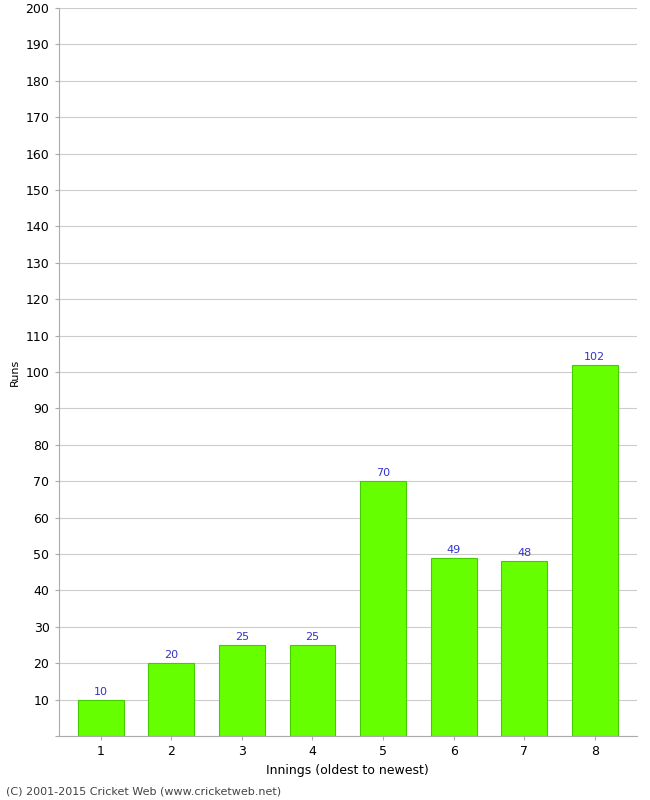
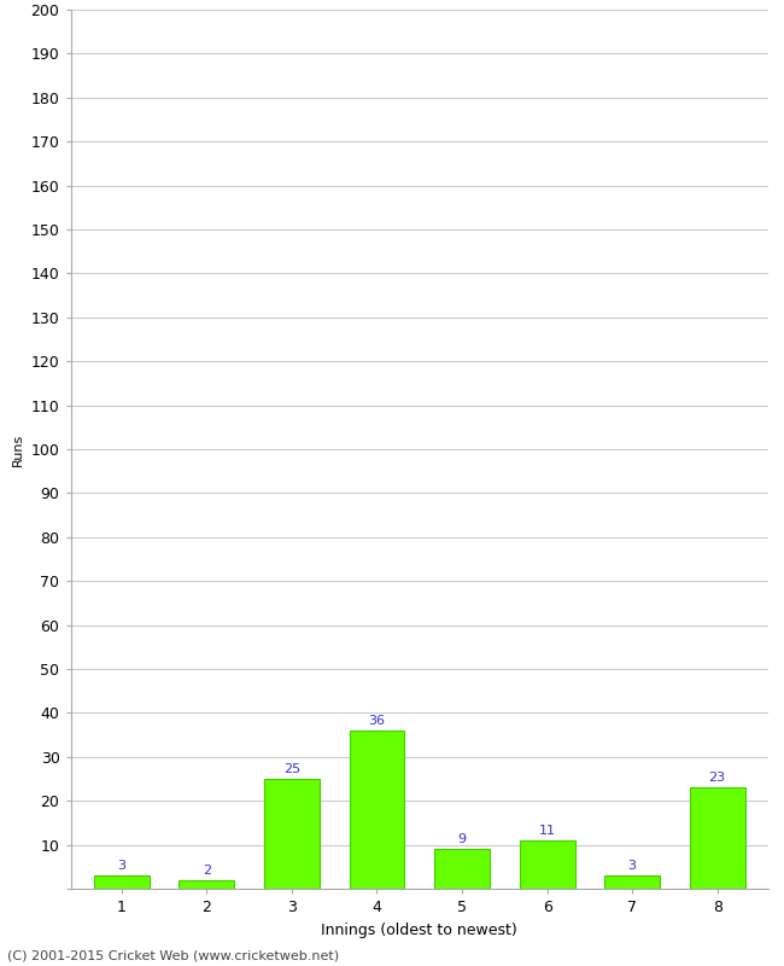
1: 10 -> 3
2: 20 -> 2
4: 25 -> 36
5: 70 -> 9
6: 49 -> 11
7: 48 -> 3
8: 102 -> 23
